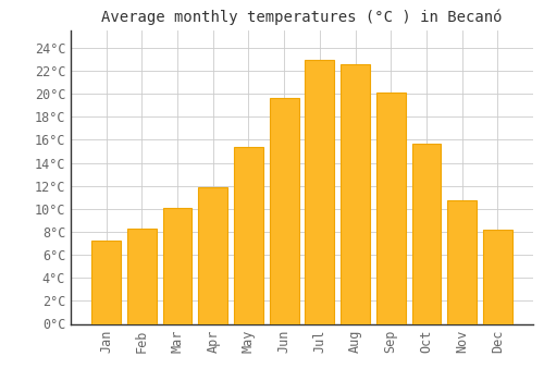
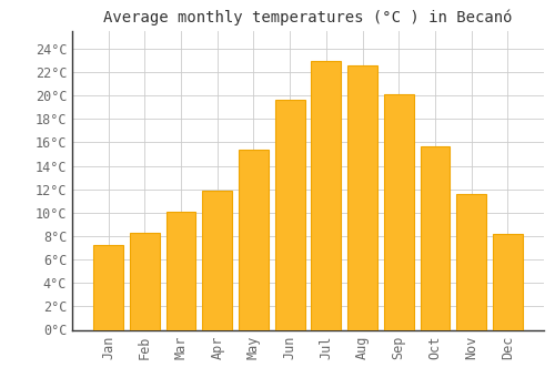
Nov: 10.7°C -> 11.6°C
